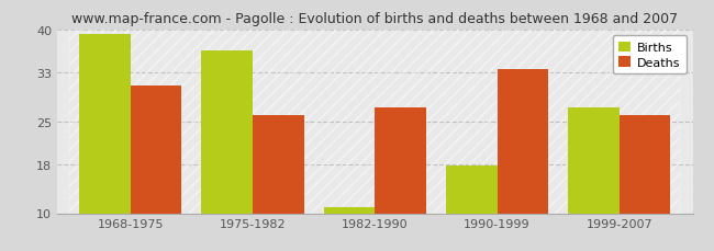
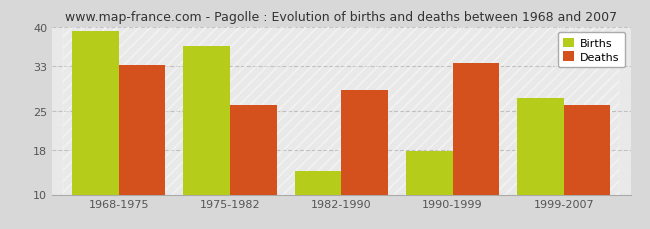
Deaths/1968-1975: 30.8 -> 33.2
Births/1982-1990: 11.0 -> 14.2
Deaths/1982-1990: 27.2 -> 28.6
